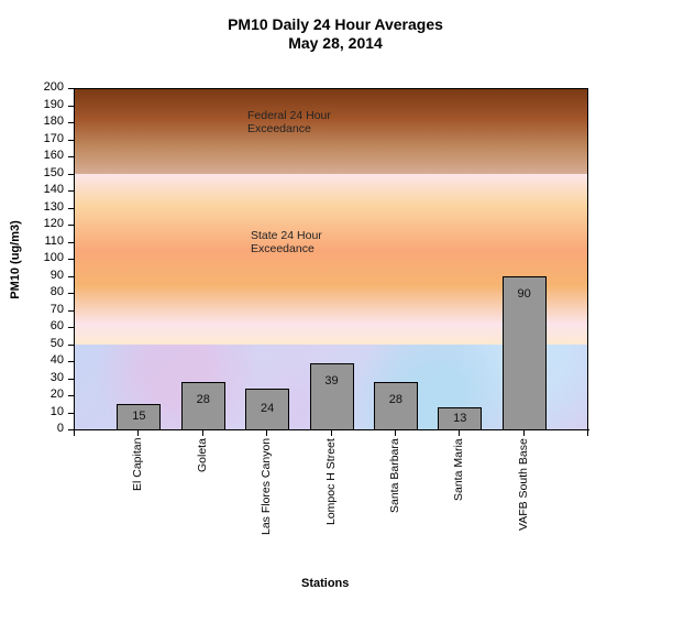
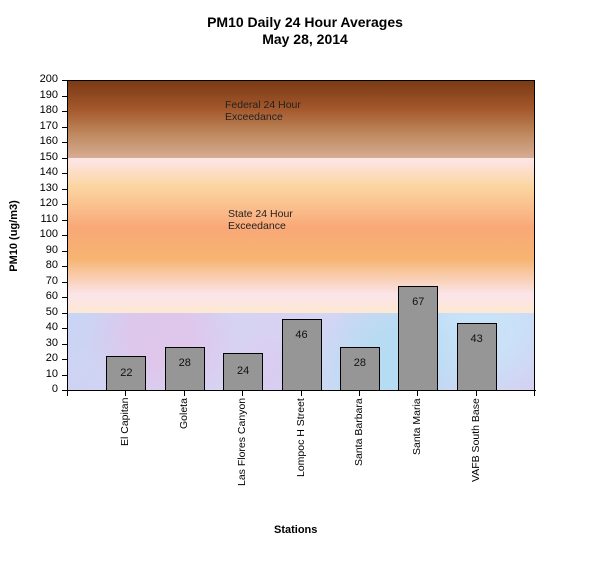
El Capitan: 15 -> 22
Lompoc H Street: 39 -> 46
Santa Maria: 13 -> 67
VAFB South Base: 90 -> 43
